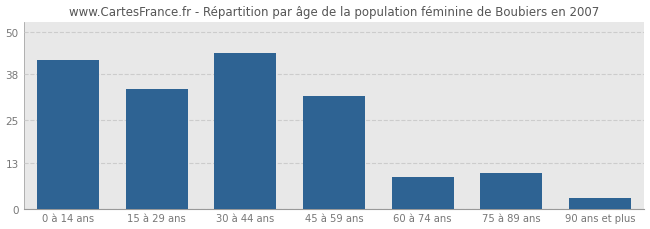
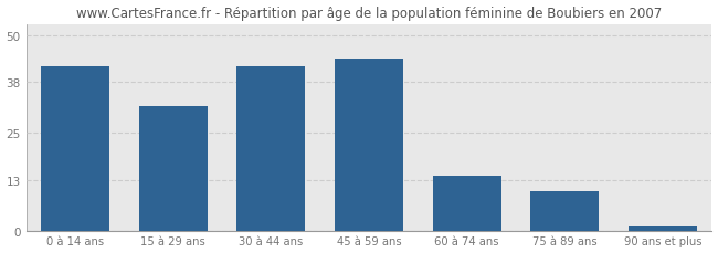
15 à 29 ans: 34 -> 32
30 à 44 ans: 44 -> 42
45 à 59 ans: 32 -> 44
60 à 74 ans: 9 -> 14
90 ans et plus: 3 -> 1
